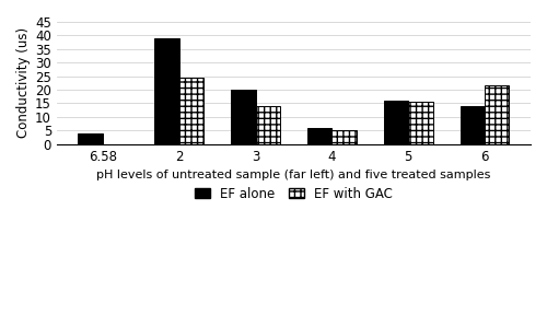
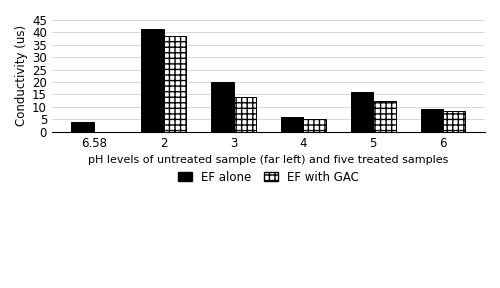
EF alone/2: 39.0 -> 41.5
EF with GAC/2: 24.5 -> 38.5
EF with GAC/5: 15.5 -> 12.5
EF alone/6: 14.0 -> 9.0
EF with GAC/6: 21.5 -> 8.5
